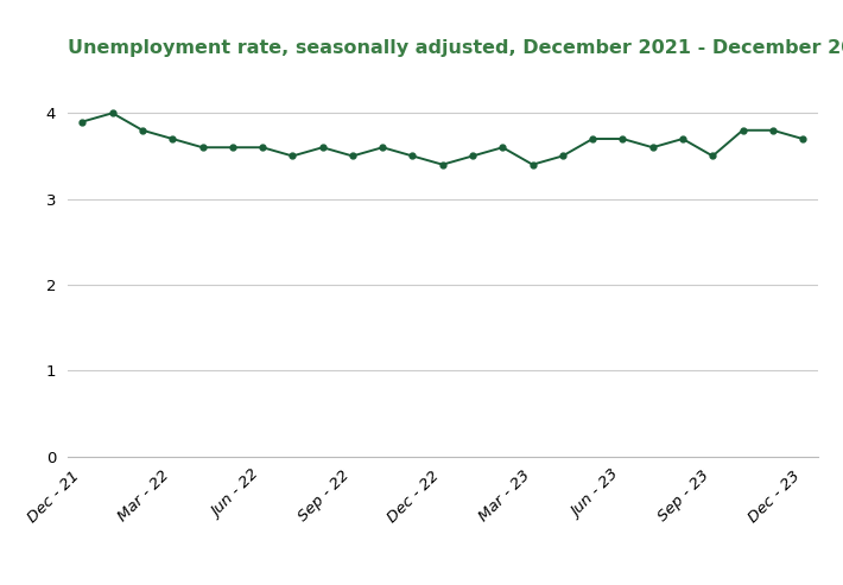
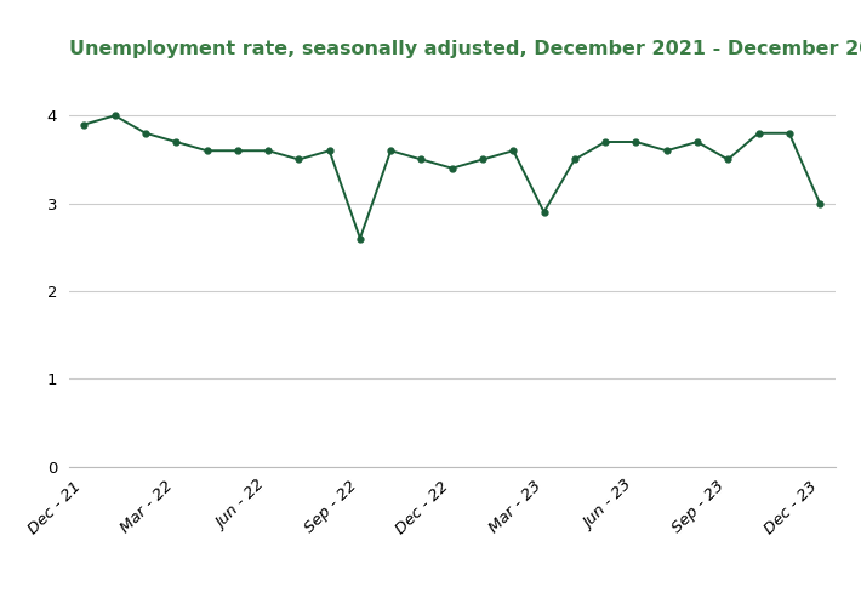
Sep - 22: 3.5 -> 2.6
Mar - 23: 3.4 -> 2.9
Dec - 23: 3.7 -> 3.0
